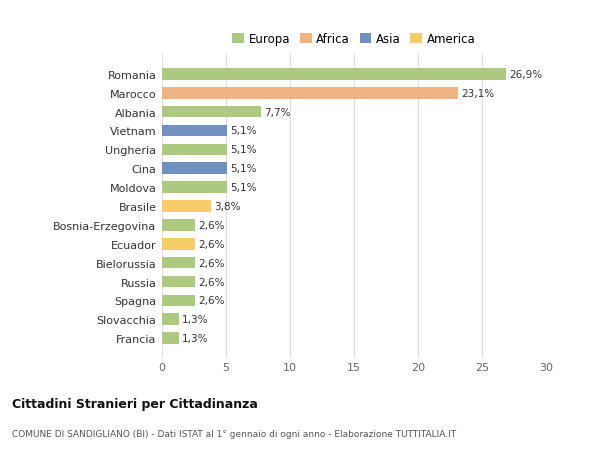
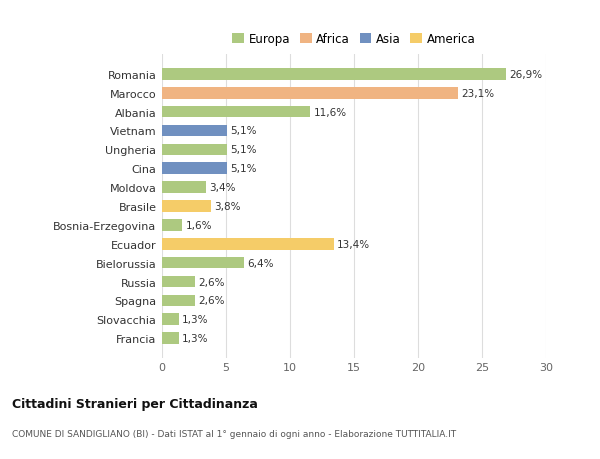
Albania: 7,7% -> 11,6%
Moldova: 5,1% -> 3,4%
Bosnia-Erzegovina: 2,6% -> 1,6%
Ecuador: 2,6% -> 13,4%
Bielorussia: 2,6% -> 6,4%
